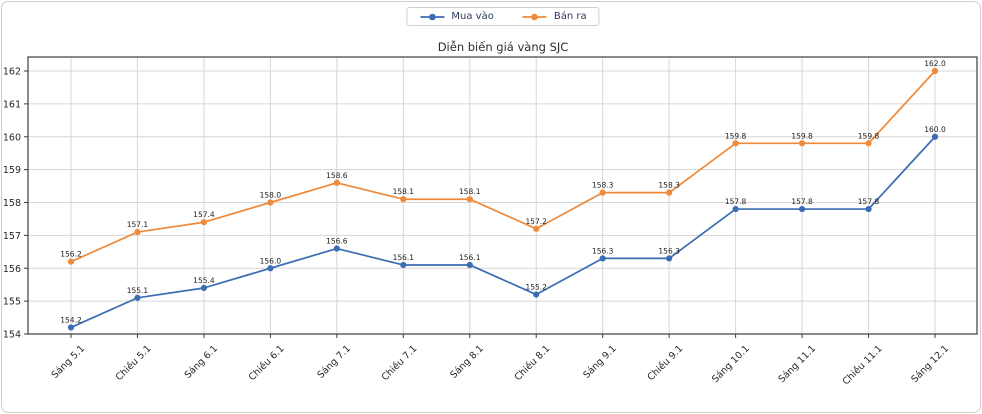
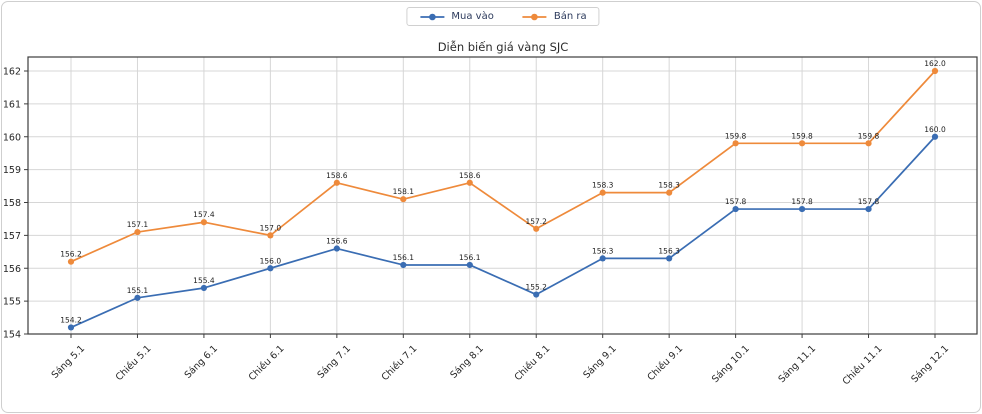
Bán ra/Chiều 6.1: 158.0 -> 157.0
Bán ra/Sáng 8.1: 158.1 -> 158.6
